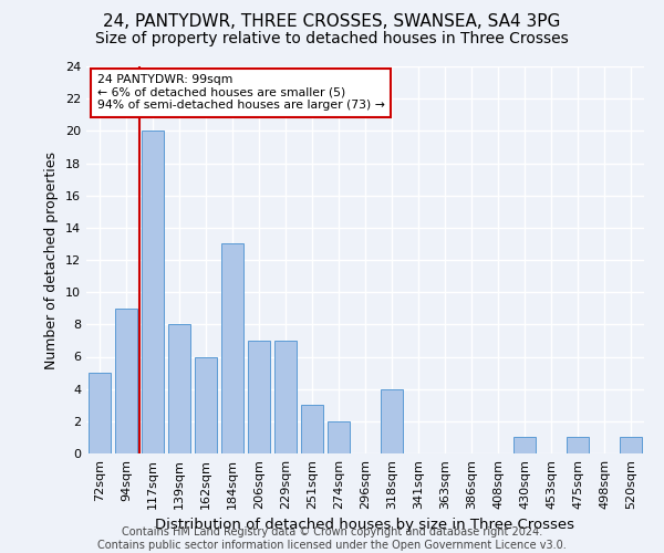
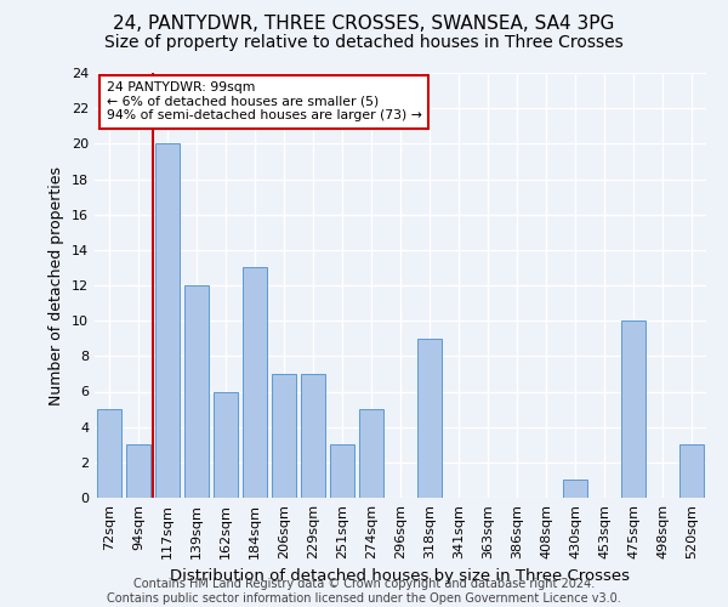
94sqm: 9 -> 3
139sqm: 8 -> 12
274sqm: 2 -> 5
318sqm: 4 -> 9
475sqm: 1 -> 10
520sqm: 1 -> 3
